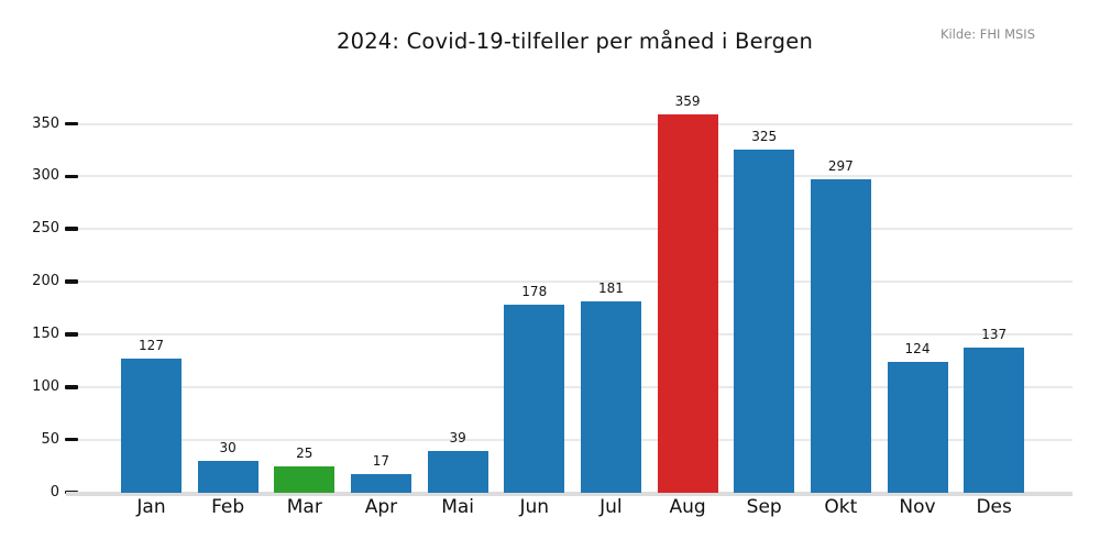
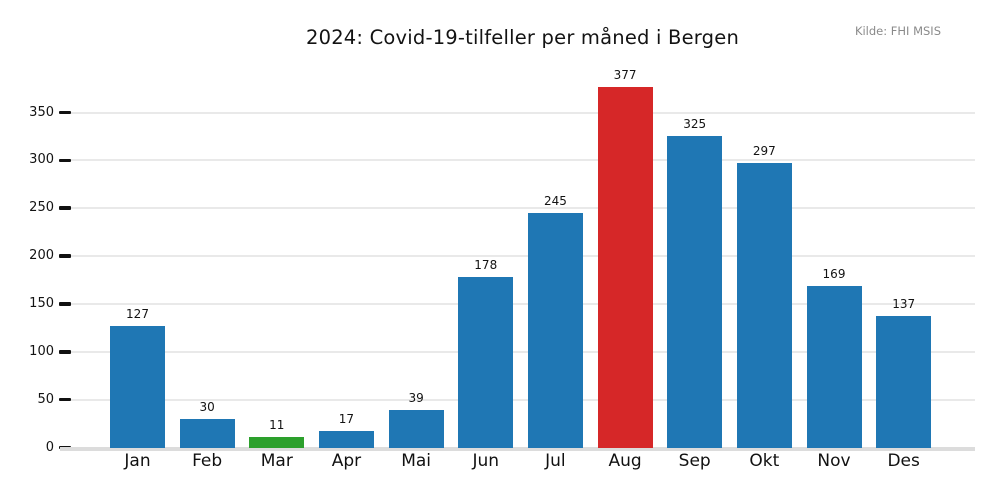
Mar: 25 -> 11
Jul: 181 -> 245
Aug: 359 -> 377
Nov: 124 -> 169
